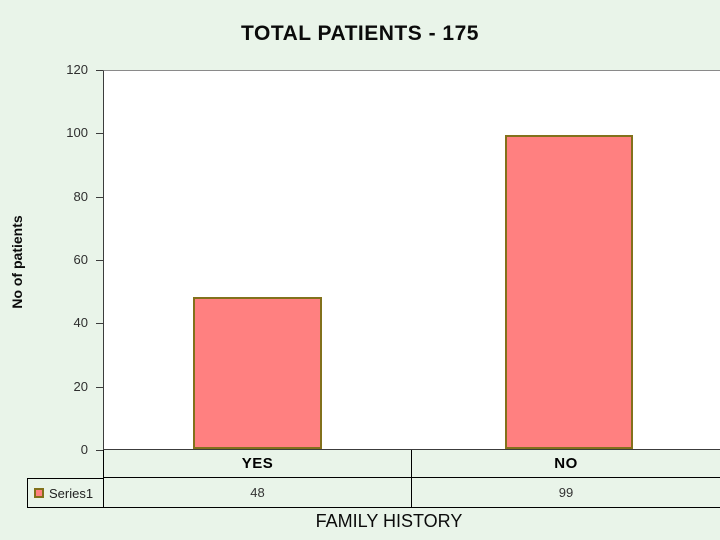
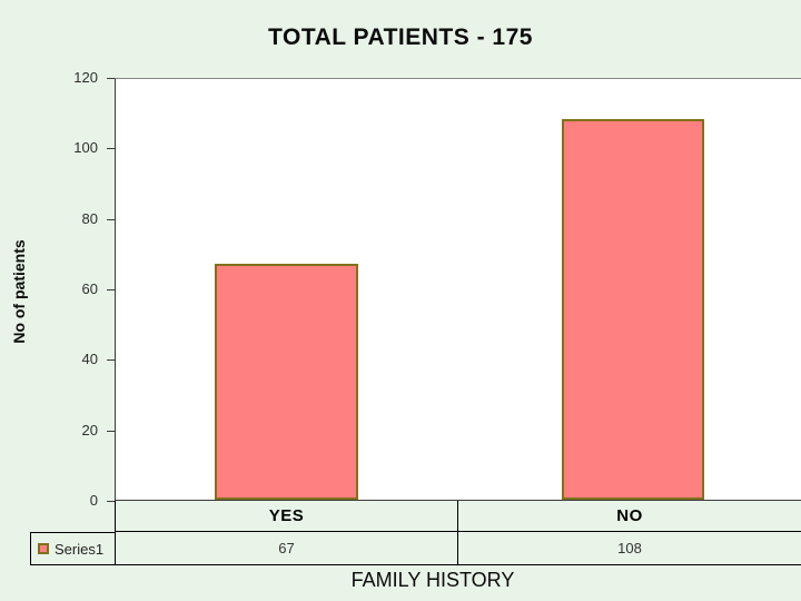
YES: 48 -> 67
NO: 99 -> 108
